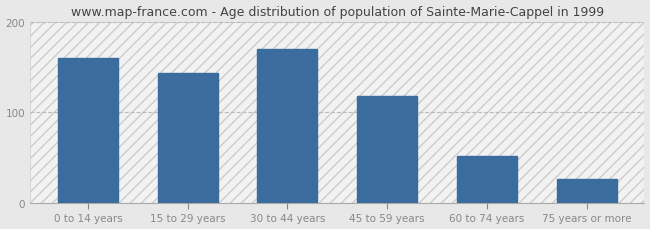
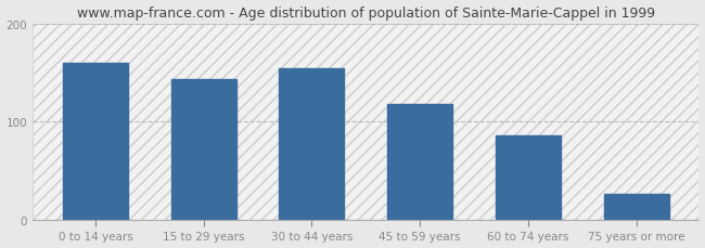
30 to 44 years: 170 -> 154
60 to 74 years: 52 -> 86
